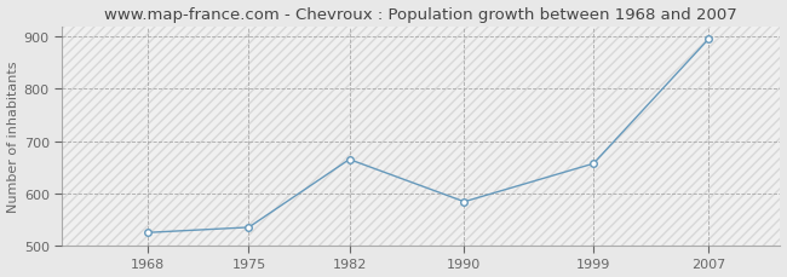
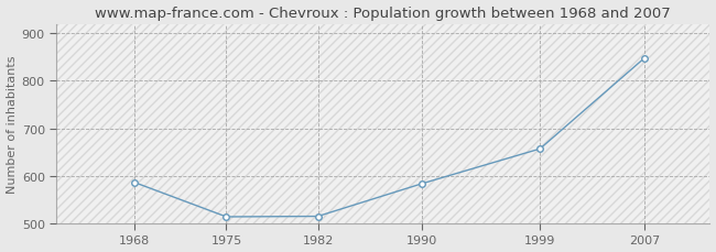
1968: 525 -> 586
1975: 535 -> 514
1982: 665 -> 515
2007: 895 -> 848
